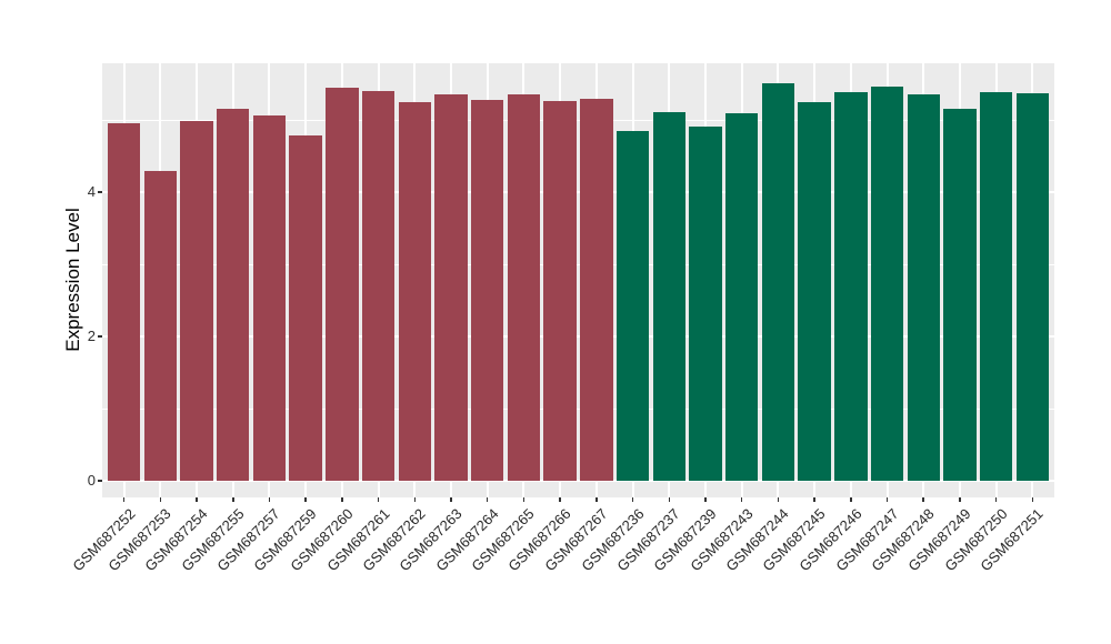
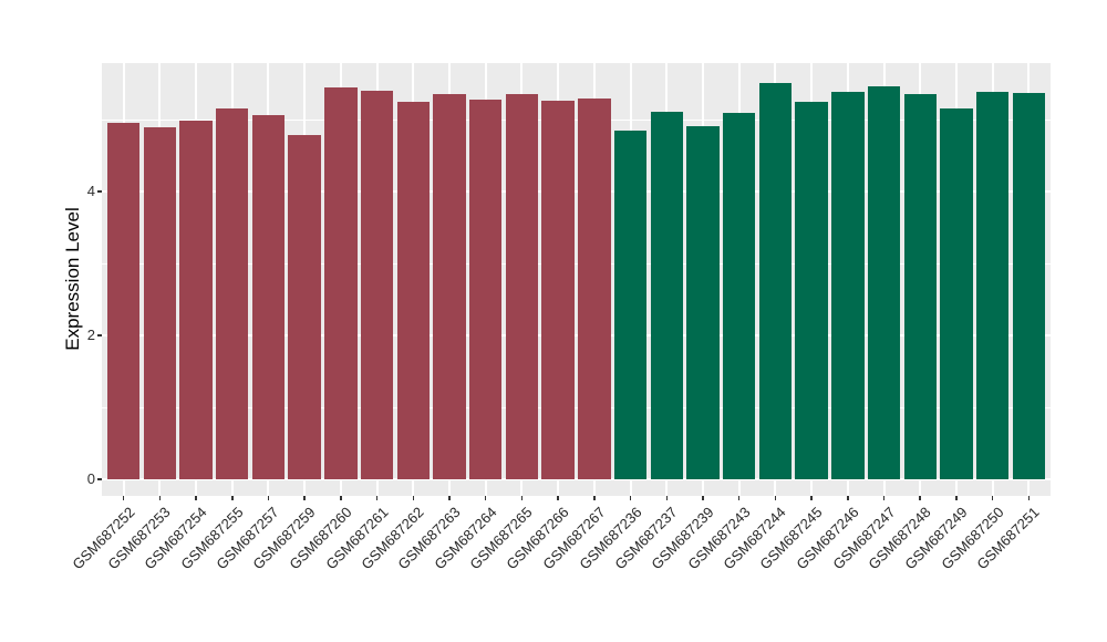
GSM687253: 4.3 -> 4.9
